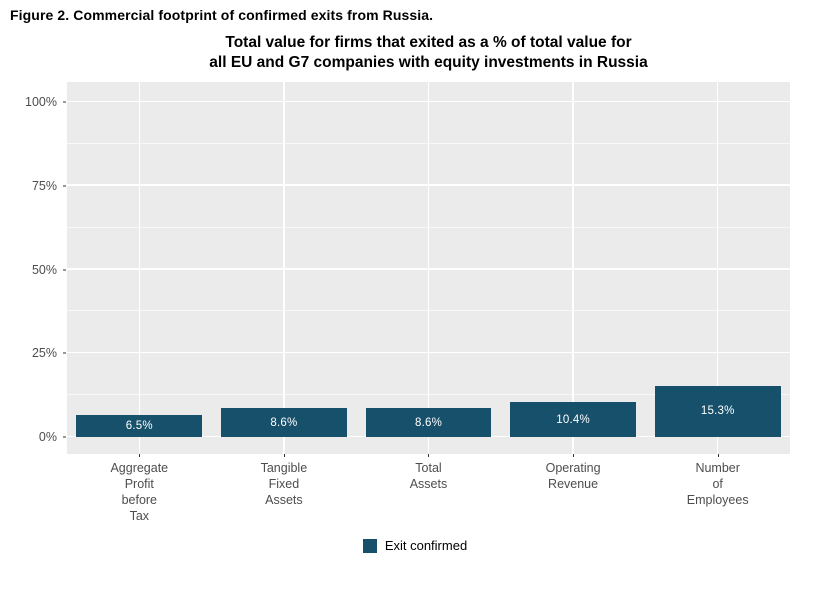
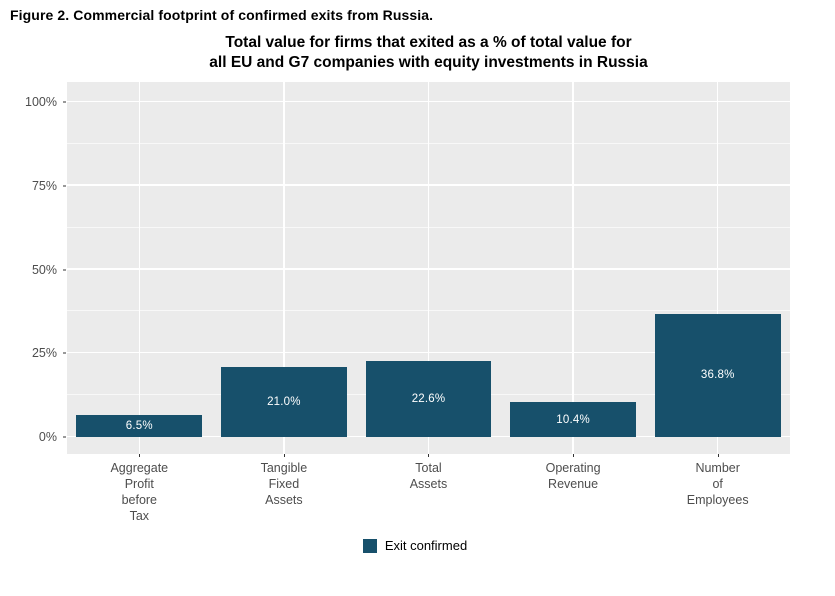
Tangible Fixed Assets: 8.6% -> 21.0%
Total Assets: 8.6% -> 22.6%
Number of Employees: 15.3% -> 36.8%
